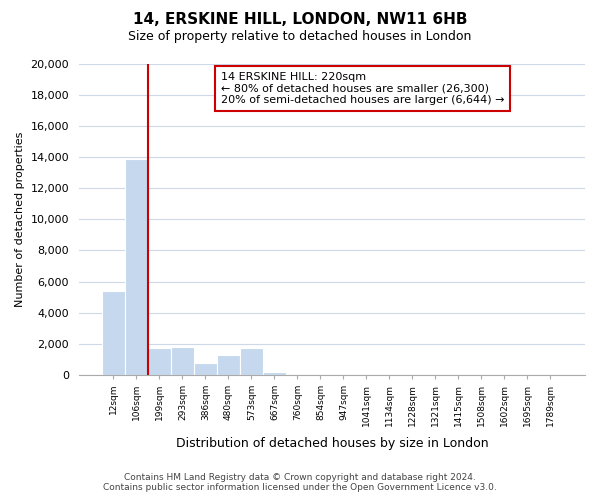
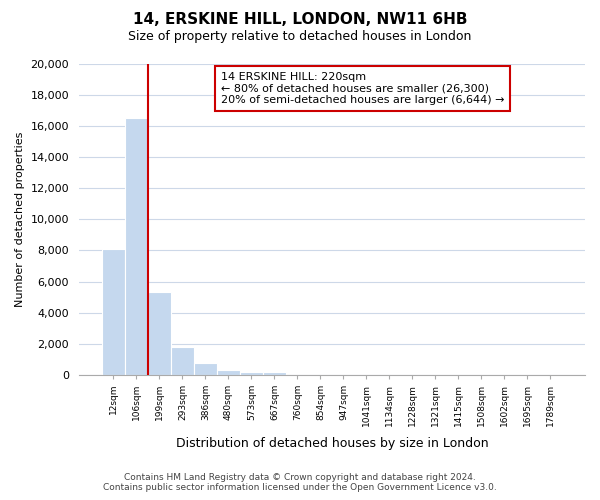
12sqm: 5,400 -> 8,100
106sqm: 13,900 -> 16,500
199sqm: 1,700 -> 5,300
480sqm: 1,300 -> 300
573sqm: 1,700 -> 200
